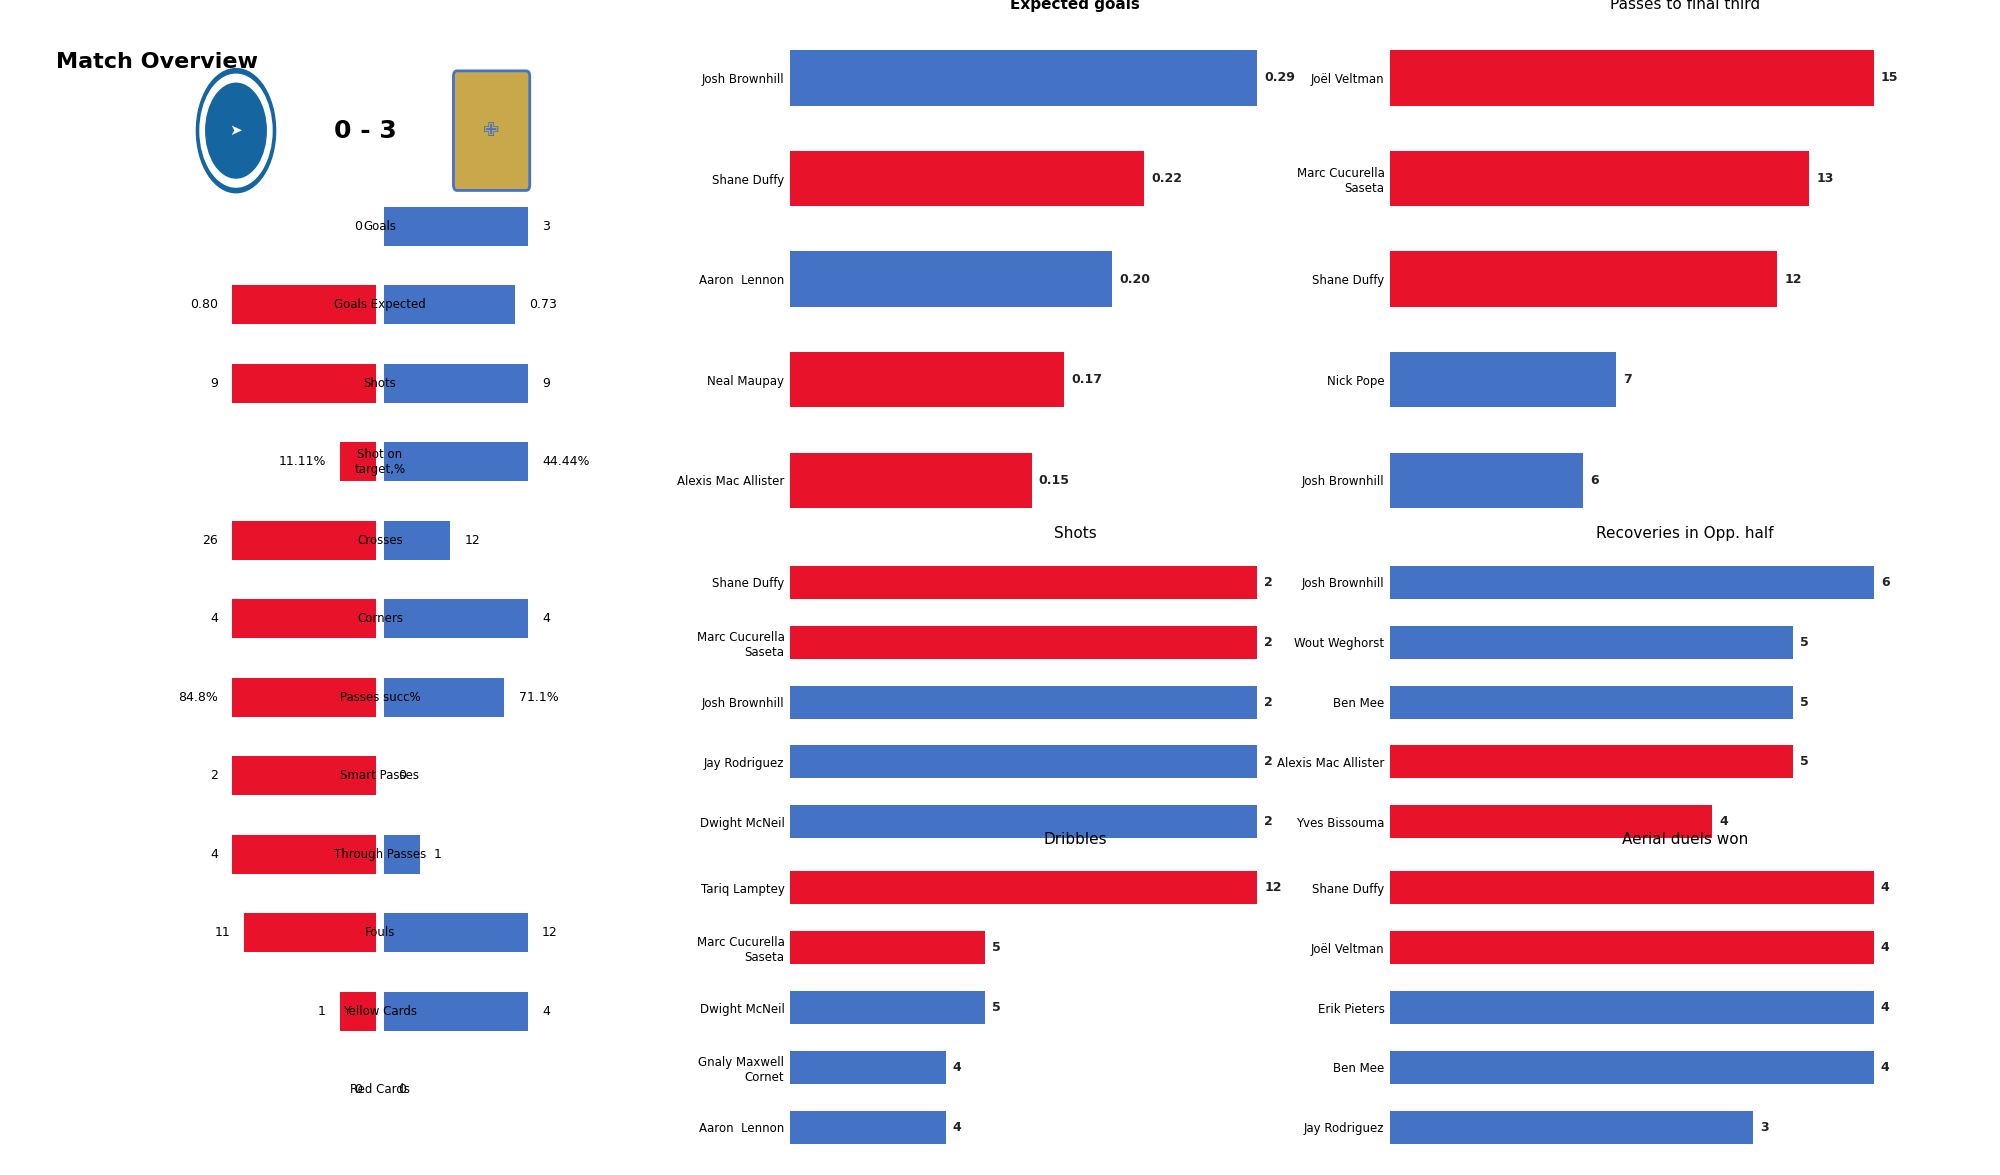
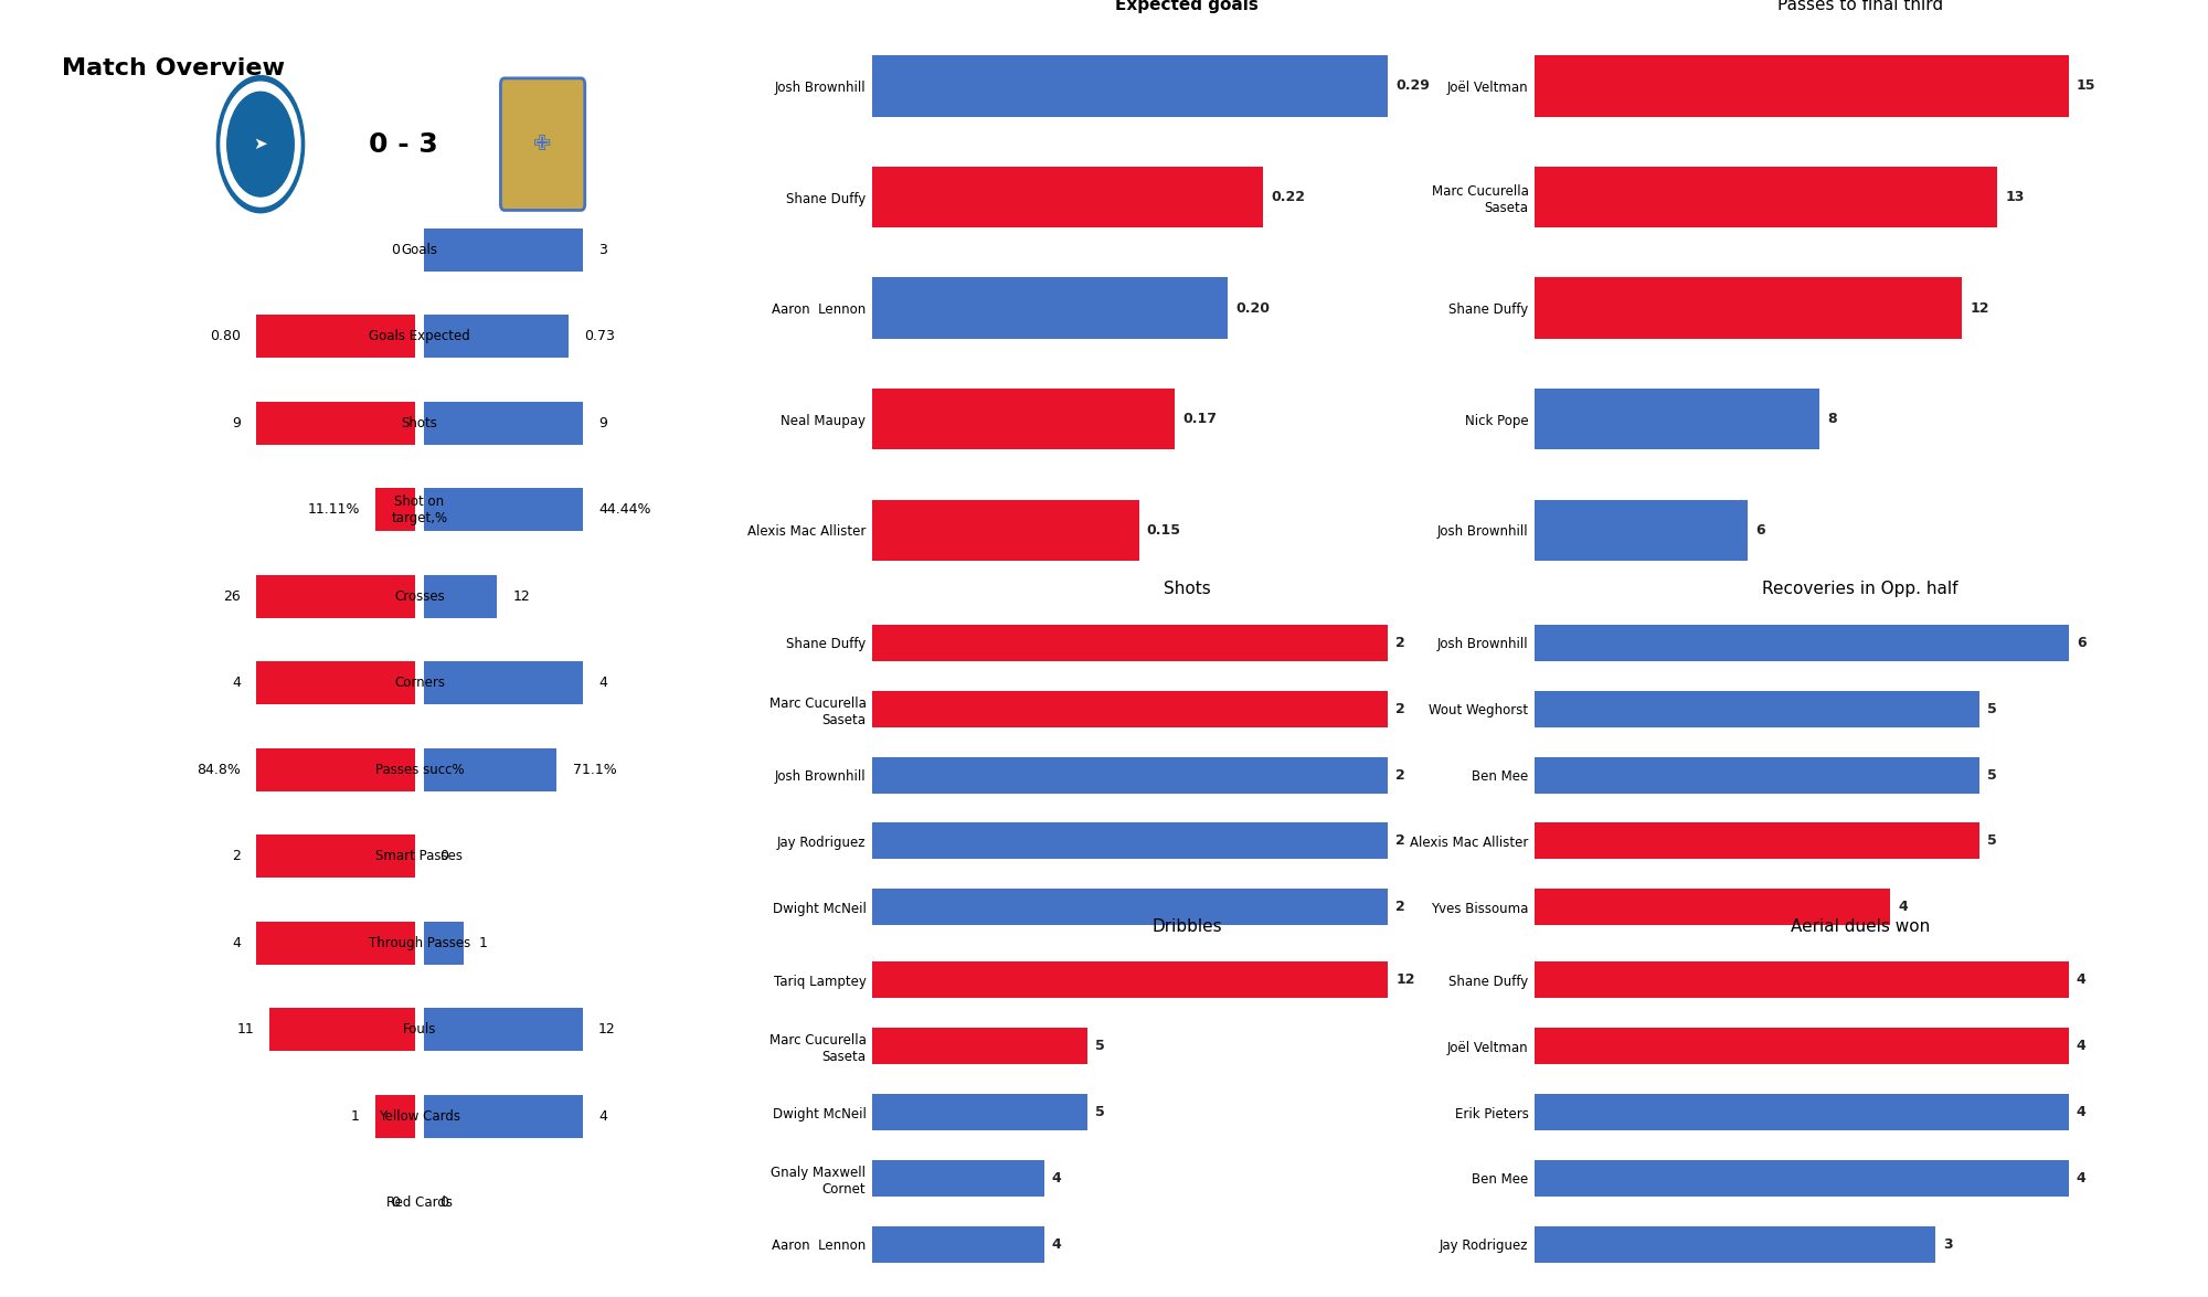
Nick Pope: 7 -> 8
